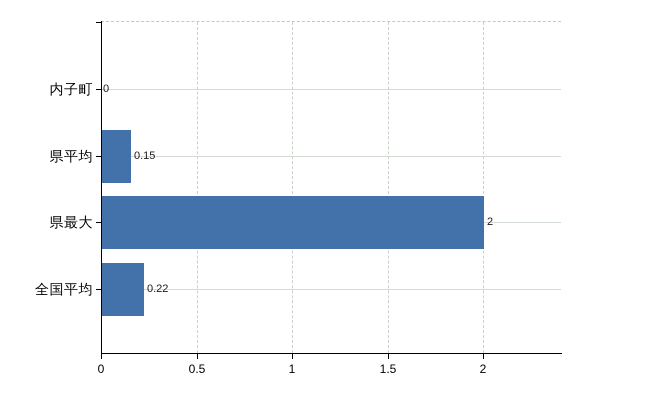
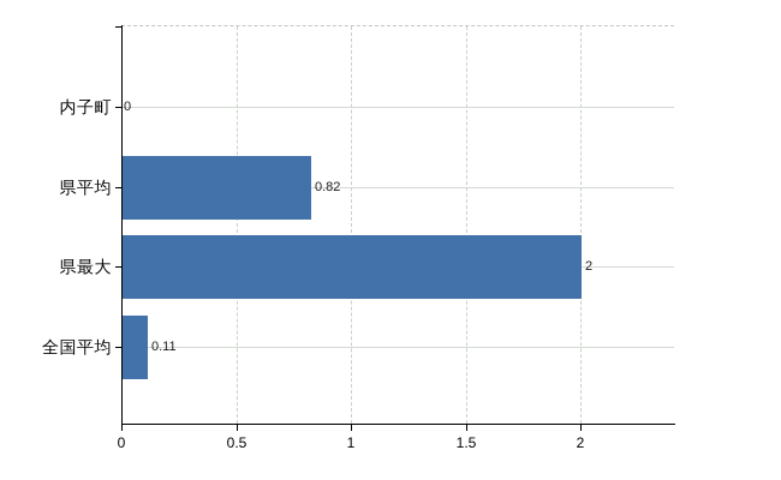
県平均: 0.15 -> 0.82
全国平均: 0.22 -> 0.11
